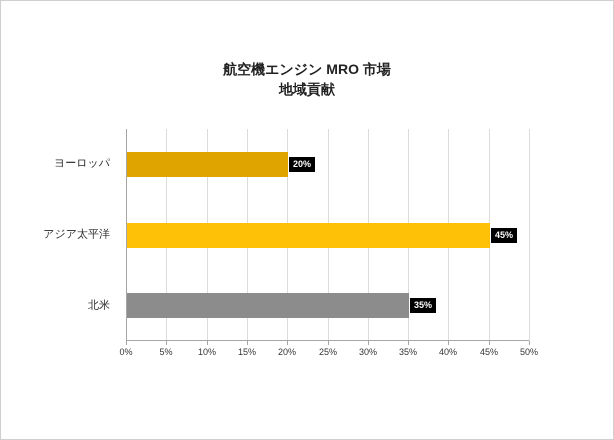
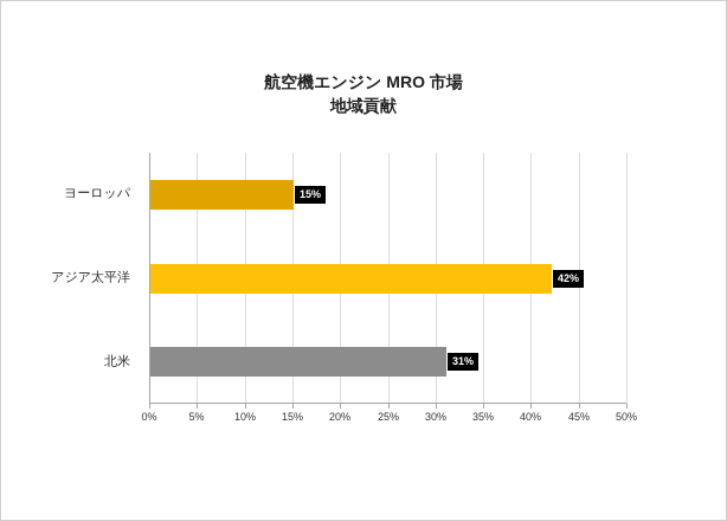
ヨーロッパ: 20% -> 15%
アジア太平洋: 45% -> 42%
北米: 35% -> 31%
